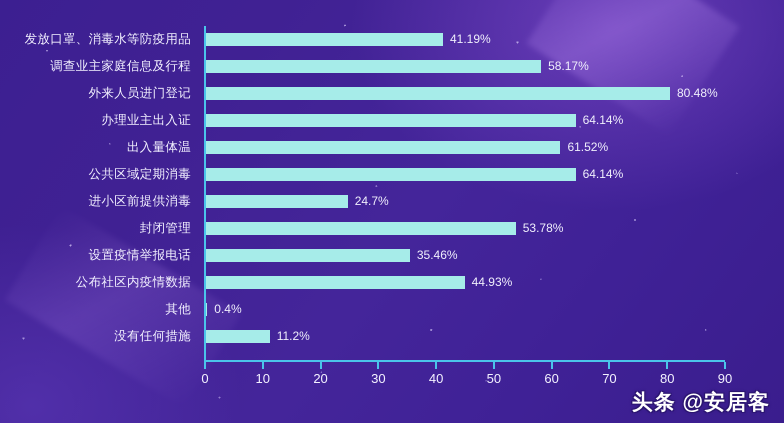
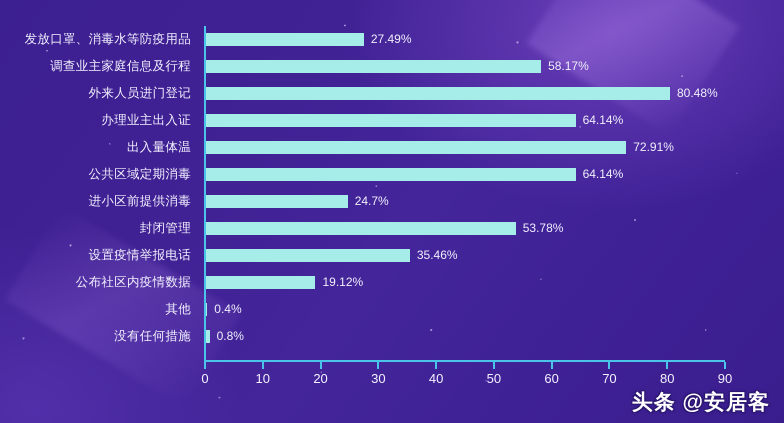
发放口罩、消毒水等防疫用品: 41.19% -> 27.49%
出入量体温: 61.52% -> 72.91%
公布社区内疫情数据: 44.93% -> 19.12%
没有任何措施: 11.2% -> 0.8%
